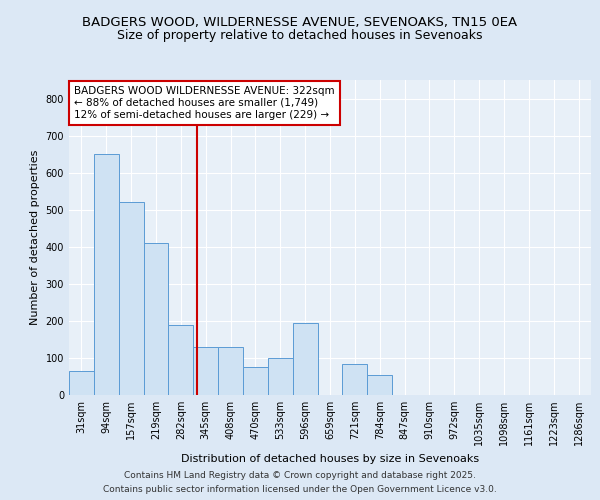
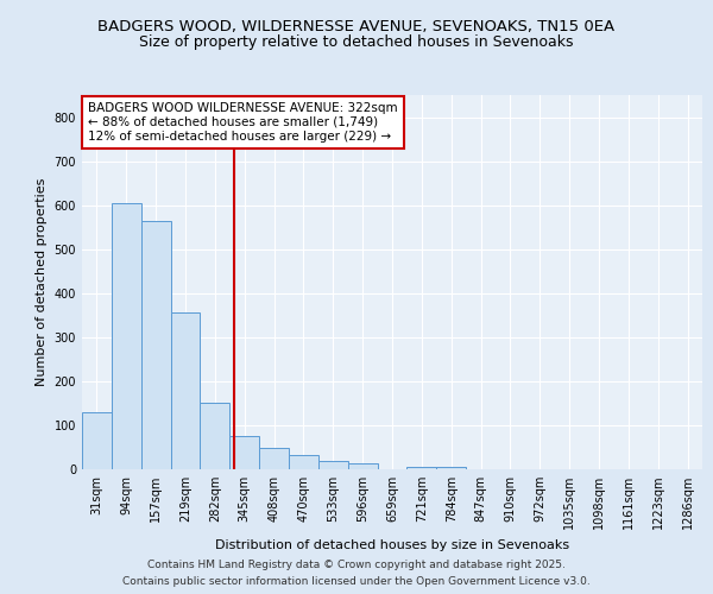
31sqm: 65 -> 130
94sqm: 650 -> 605
157sqm: 520 -> 565
219sqm: 410 -> 355
282sqm: 190 -> 150
345sqm: 130 -> 75
408sqm: 130 -> 48
470sqm: 75 -> 33
533sqm: 100 -> 20
596sqm: 195 -> 13
721sqm: 85 -> 5
784sqm: 55 -> 5
